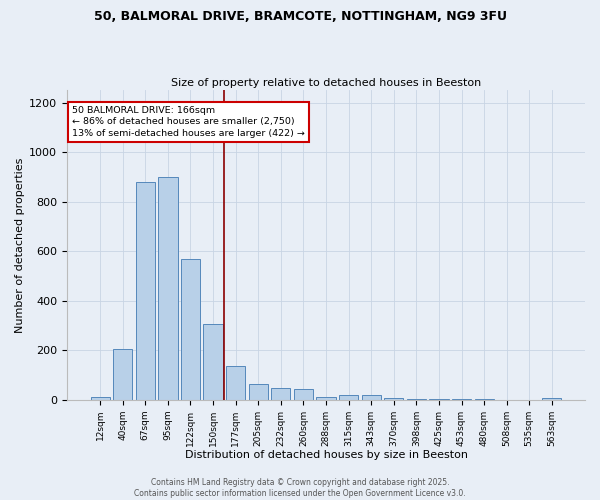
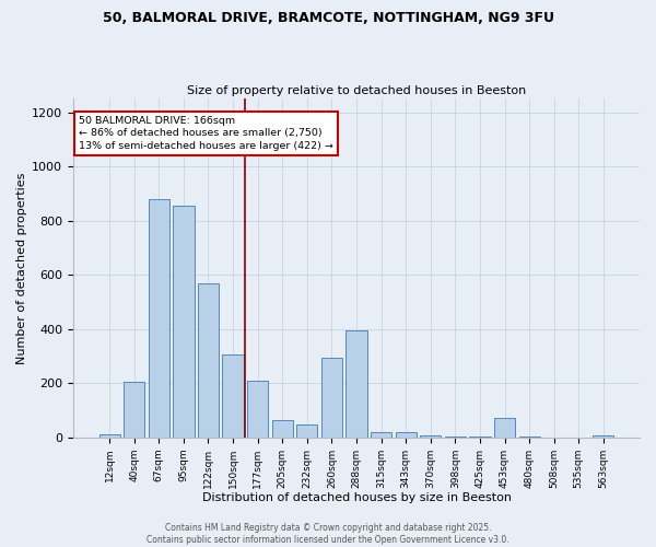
95sqm: 900 -> 855
177sqm: 135 -> 210
260sqm: 42 -> 295
288sqm: 12 -> 395
453sqm: 3 -> 70
